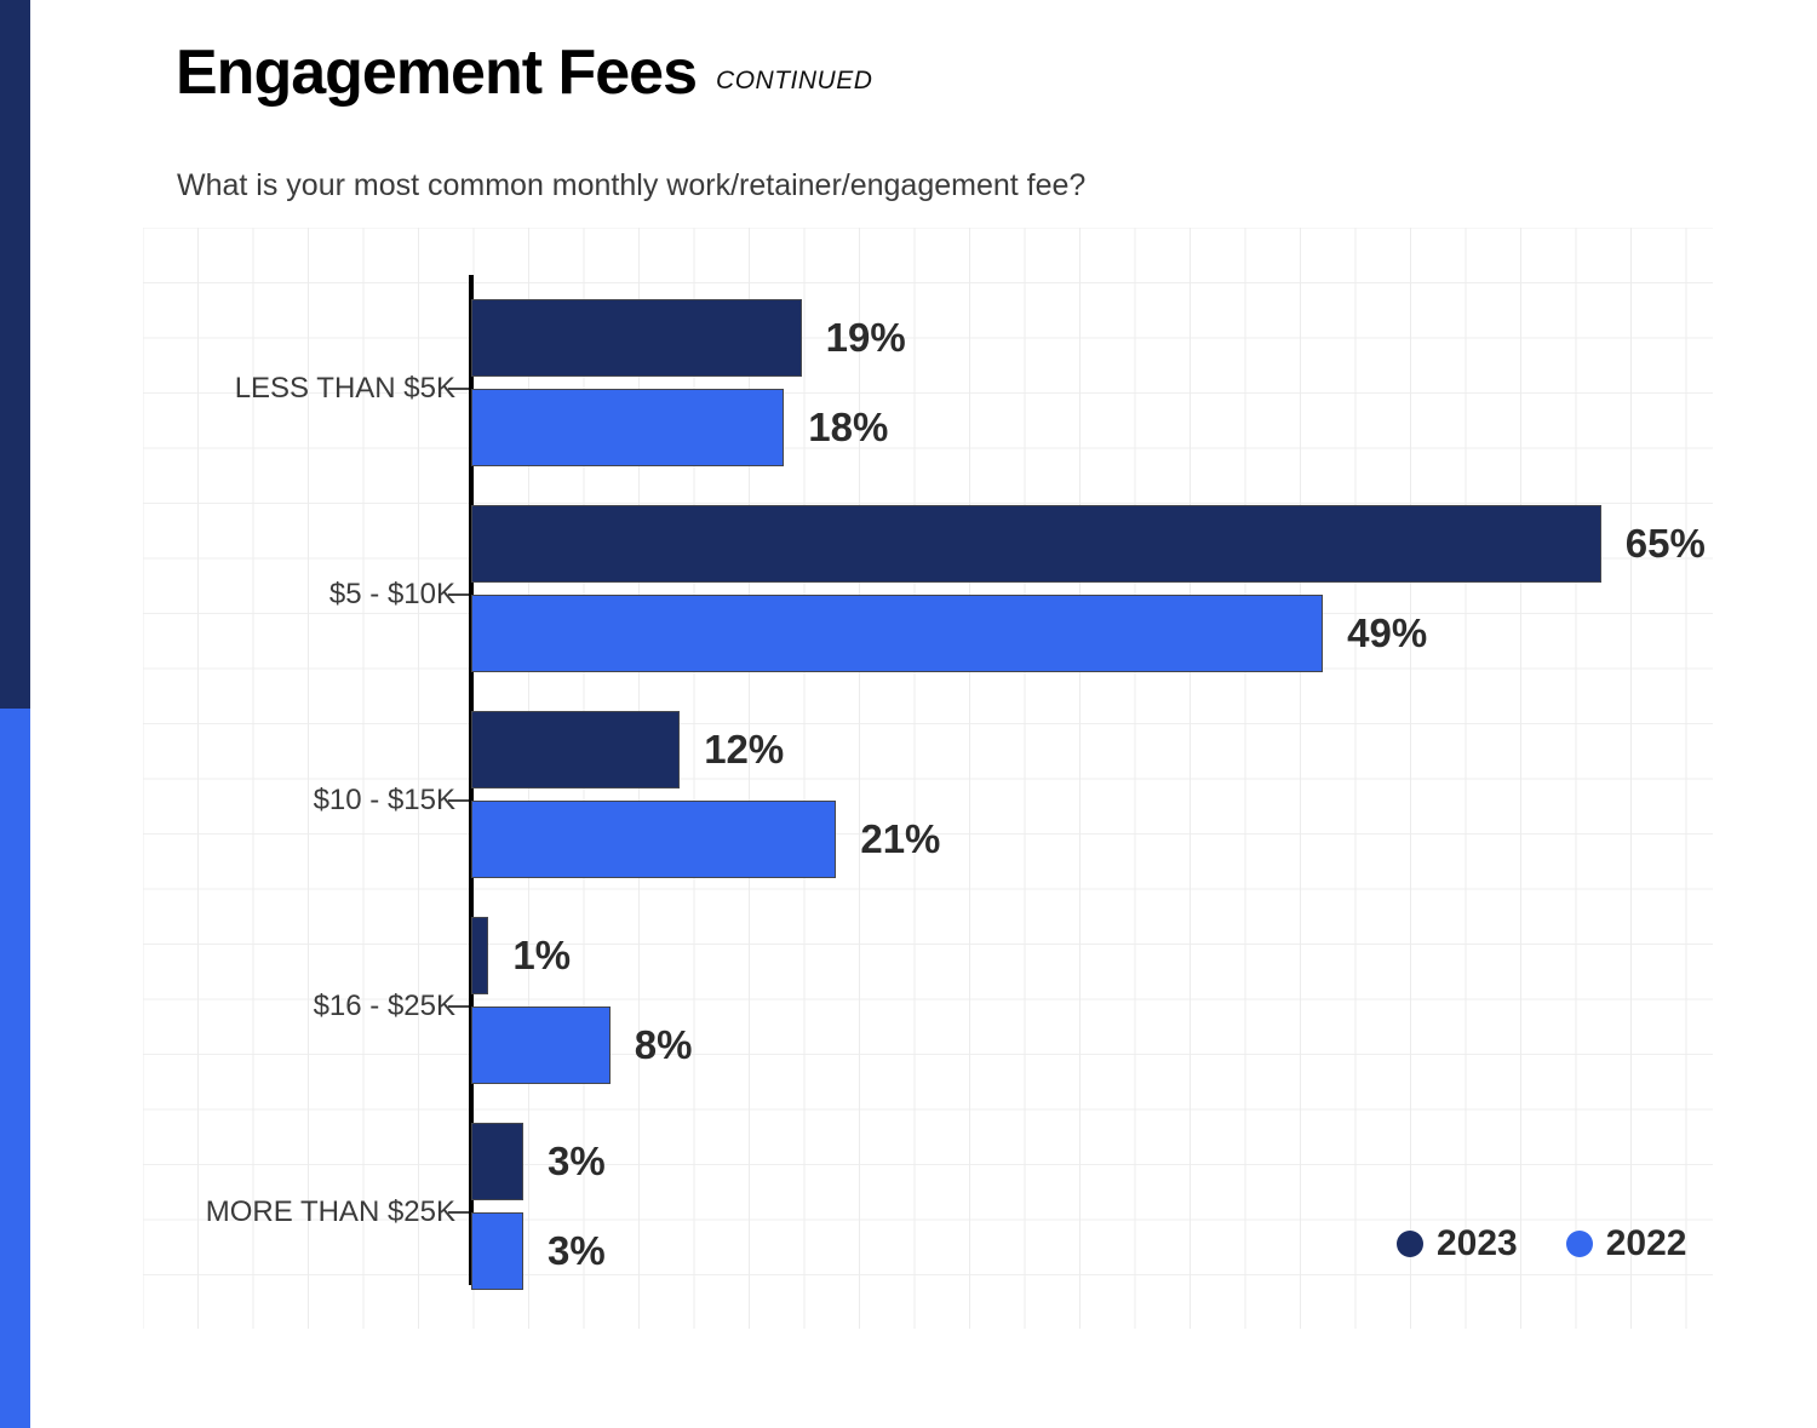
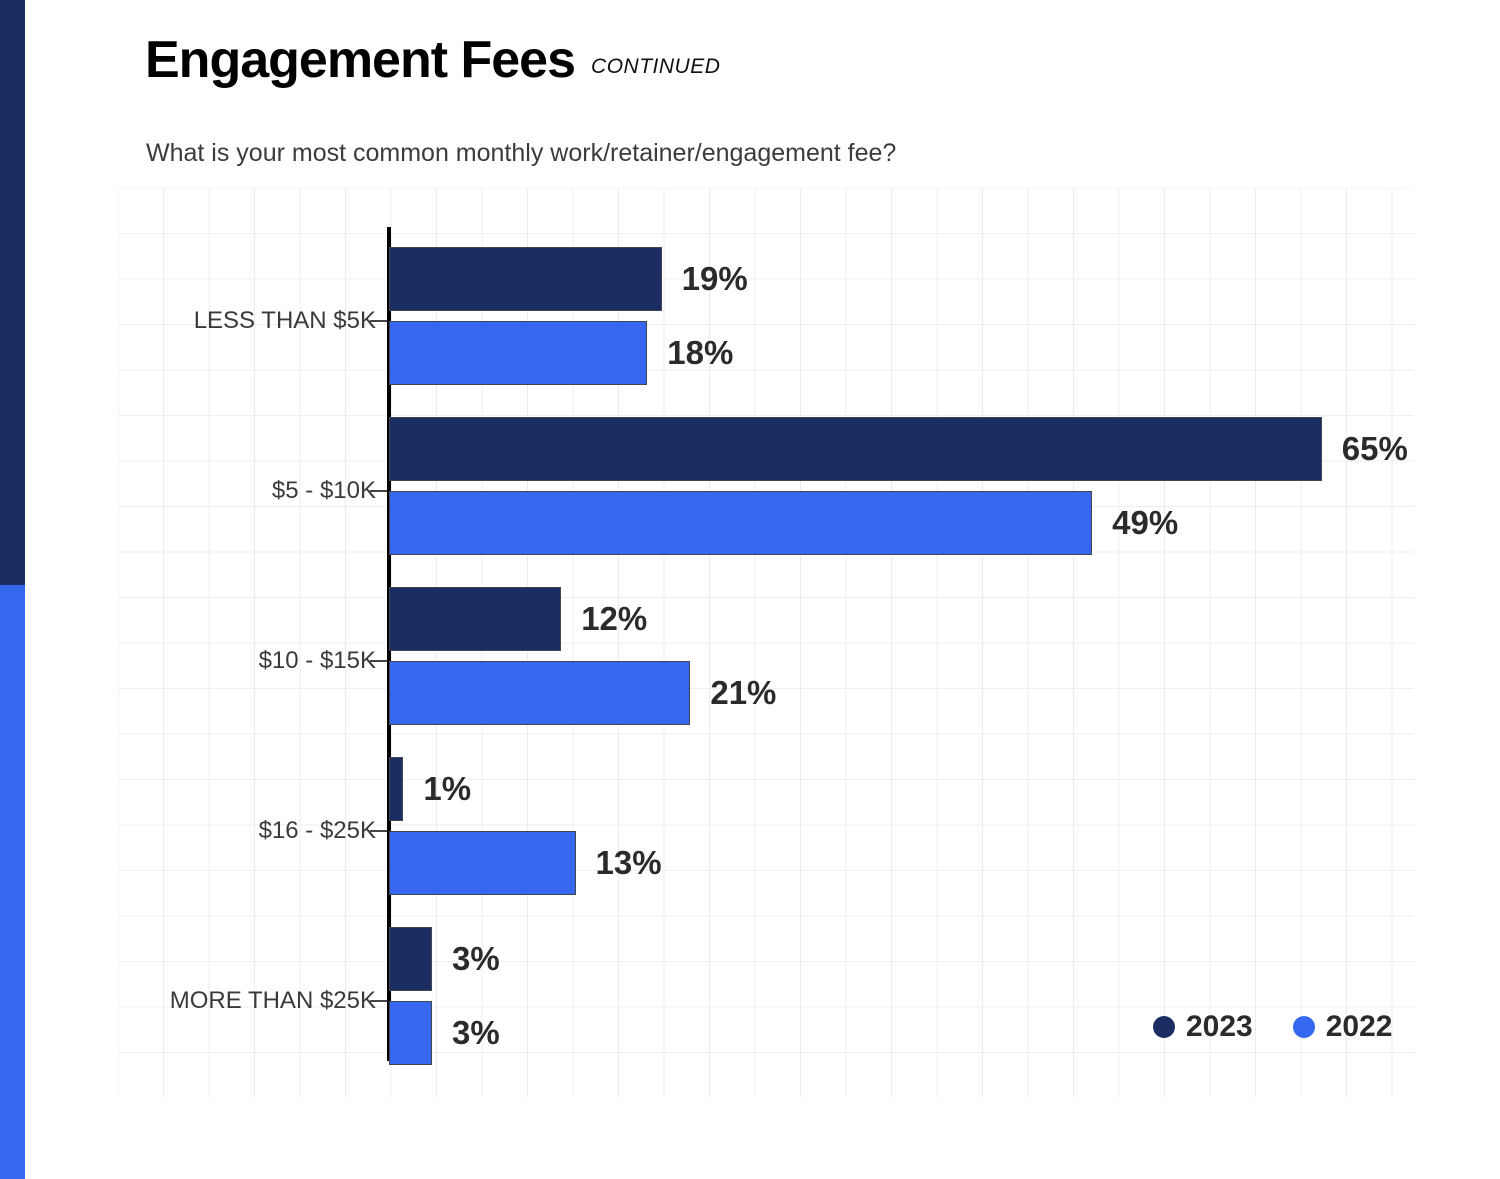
2022/$16 - $25K: 8% -> 13%
